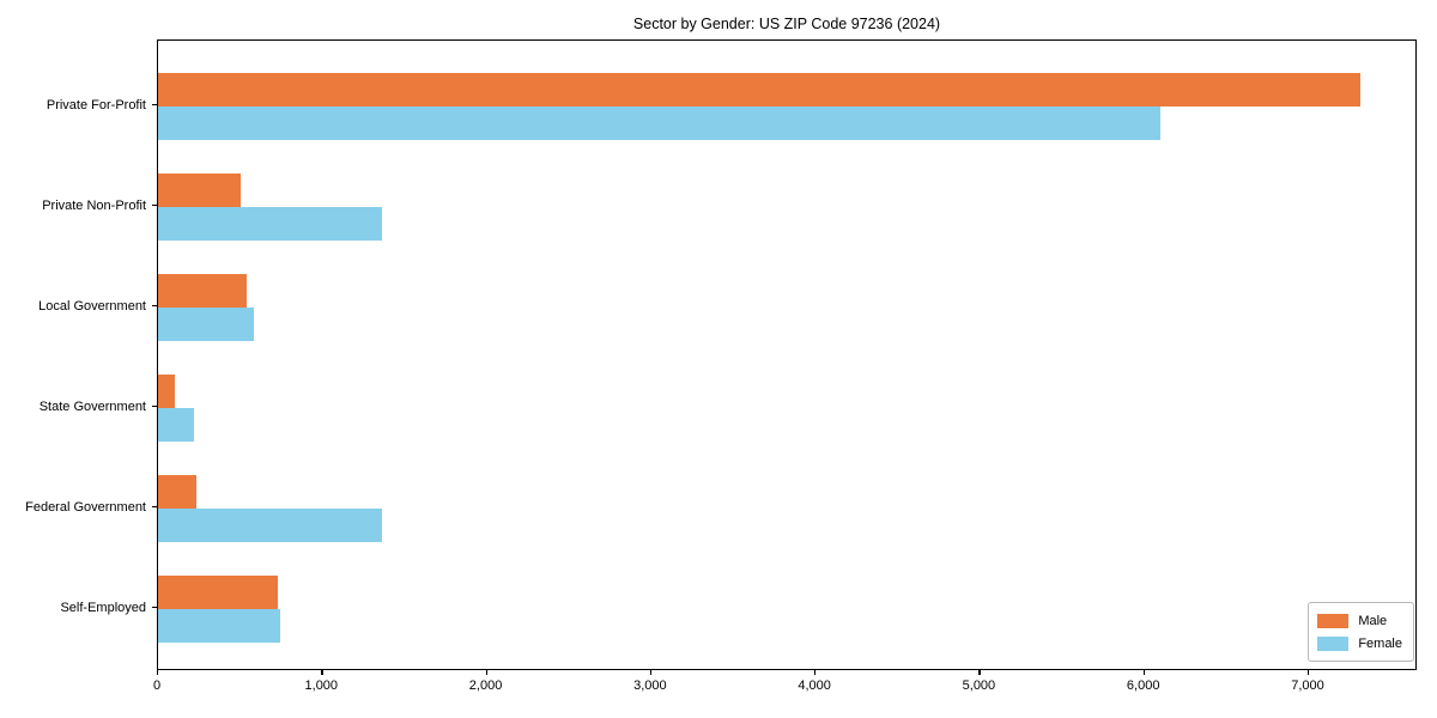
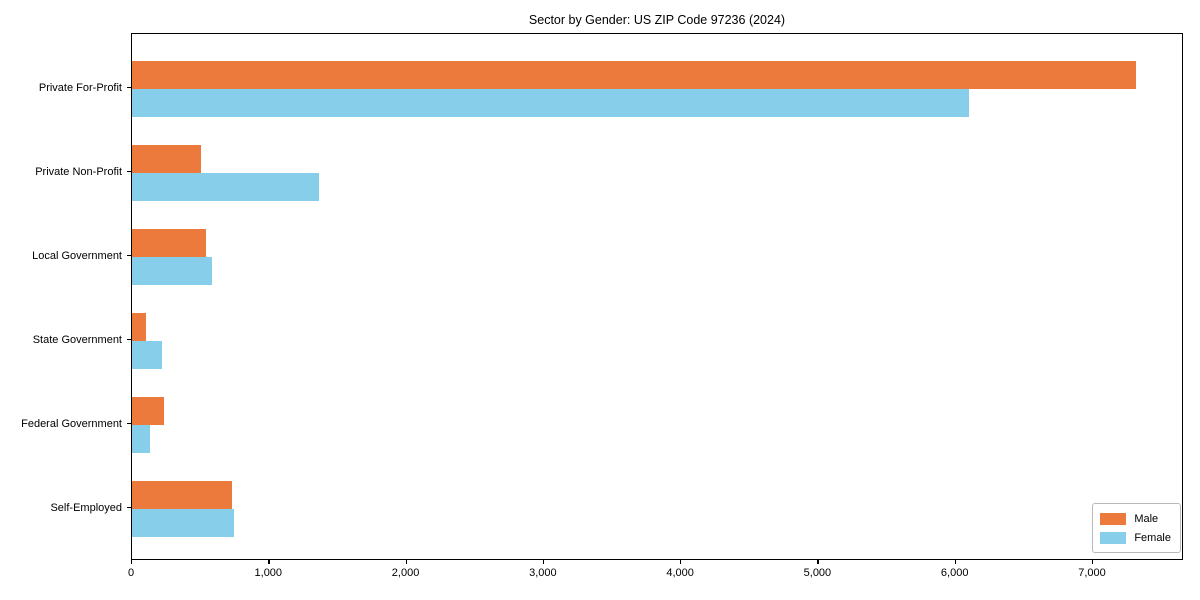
Female/Federal Government: 1360 -> 130
